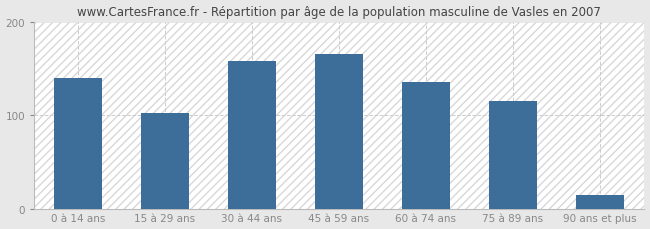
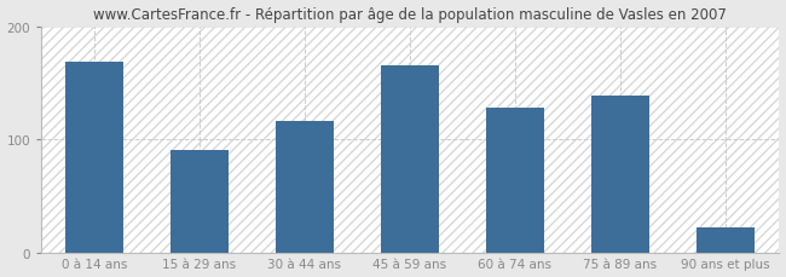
0 à 14 ans: 140 -> 168
15 à 29 ans: 102 -> 90
30 à 44 ans: 158 -> 116
60 à 74 ans: 135 -> 128
75 à 89 ans: 115 -> 138
90 ans et plus: 15 -> 22
